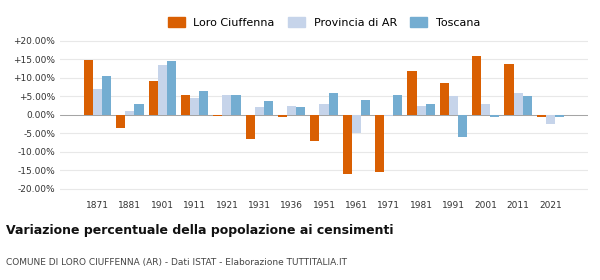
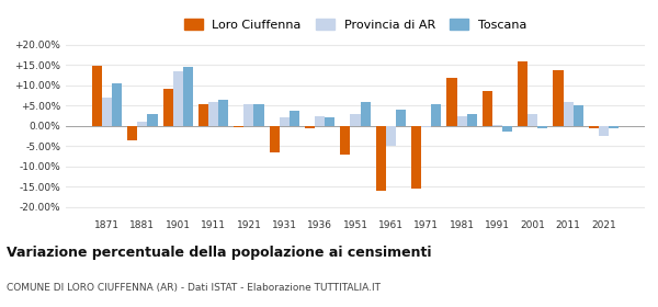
Provincia di AR/1911: 4.5% -> 6.0%
Provincia di AR/1991: 5.0% -> 0.2%
Toscana/1991: -6.0% -> -1.5%
